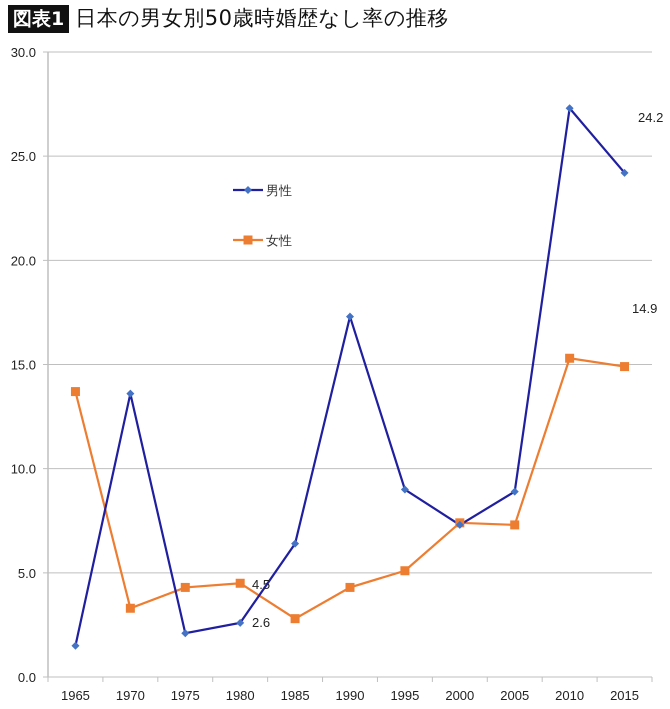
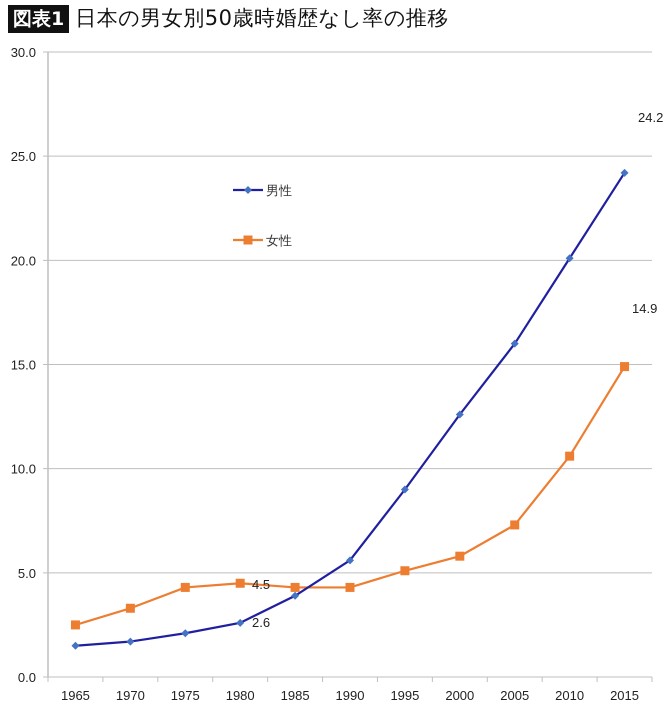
女性/1965: 13.7 -> 2.5
男性/1970: 13.6 -> 1.7
男性/1985: 6.4 -> 3.9
女性/1985: 2.8 -> 4.3
男性/1990: 17.3 -> 5.6
男性/2000: 7.3 -> 12.6
女性/2000: 7.4 -> 5.8
男性/2005: 8.9 -> 16.0
男性/2010: 27.3 -> 20.1
女性/2010: 15.3 -> 10.6
